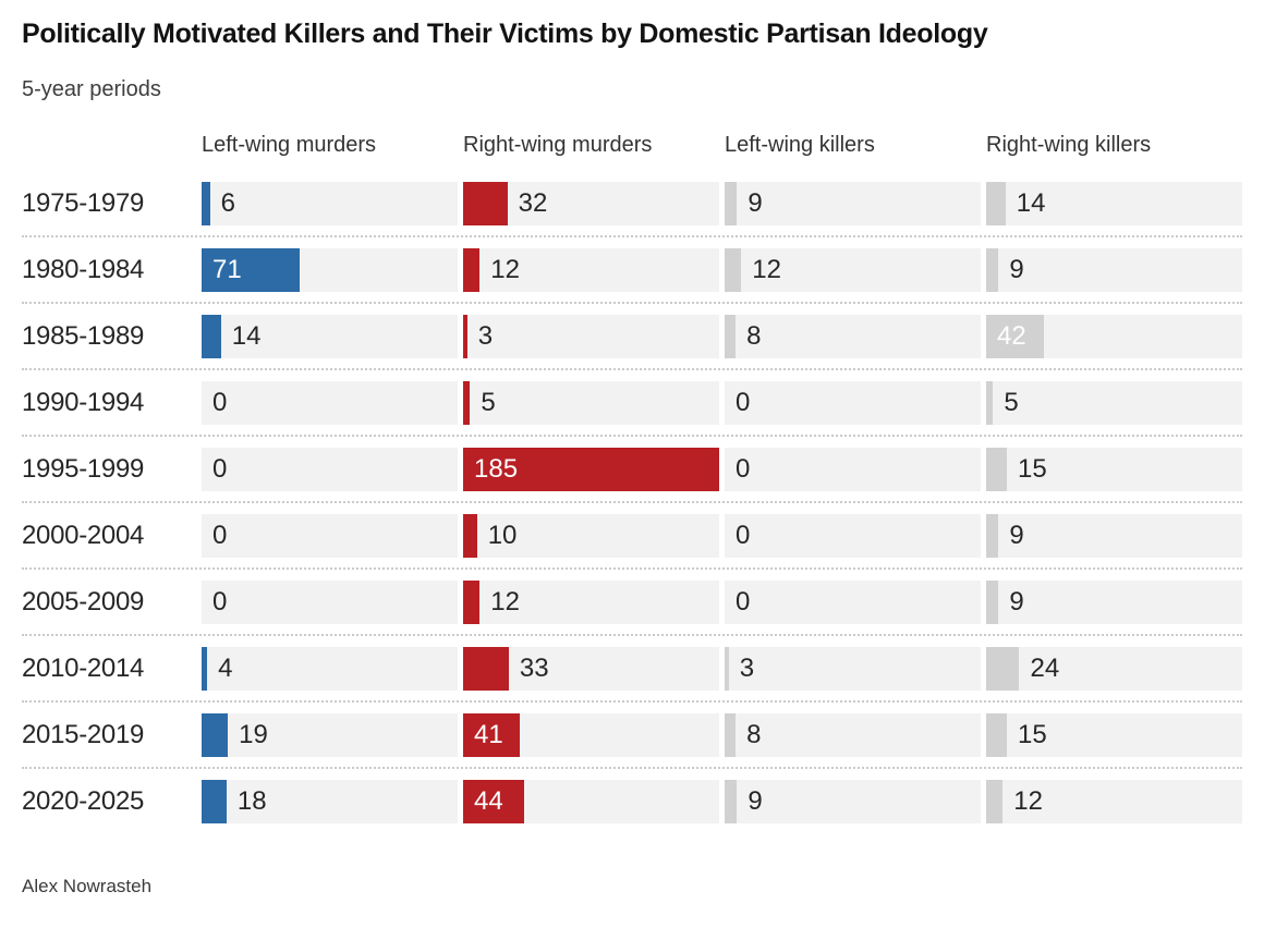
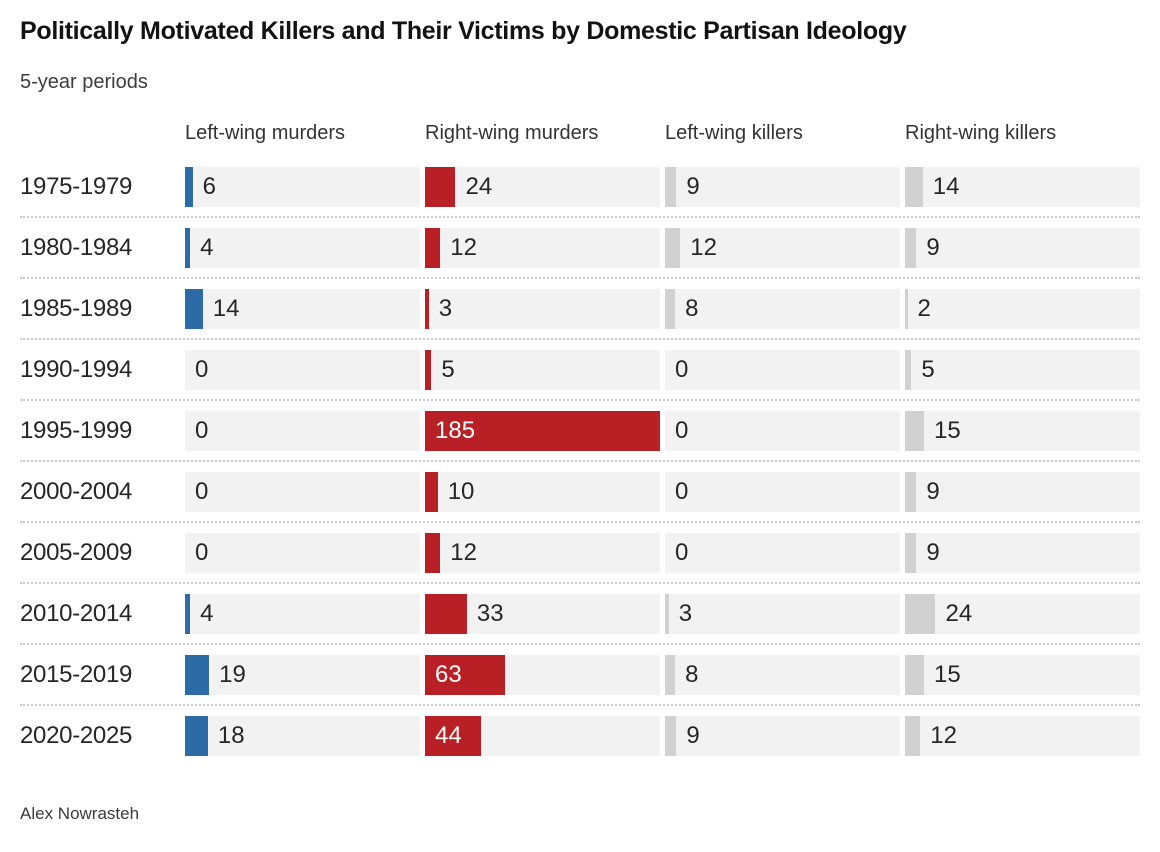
Right-wing murders/1975-1979: 32 -> 24
Left-wing murders/1980-1984: 71 -> 4
Right-wing killers/1985-1989: 42 -> 2
Right-wing murders/2015-2019: 41 -> 63
